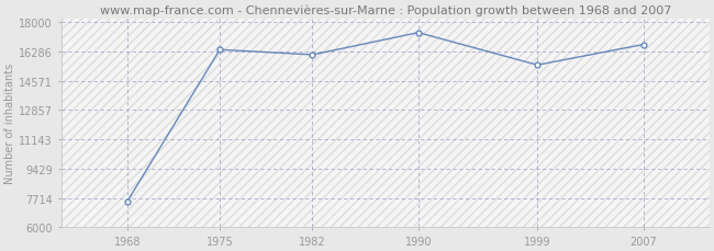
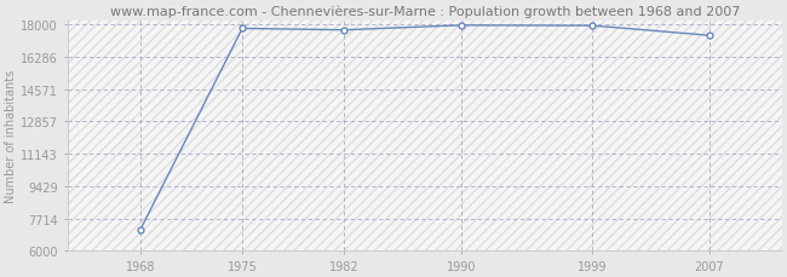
1968: 7500 -> 7100
1975: 16400 -> 17800
1982: 16100 -> 17700
1990: 17400 -> 18000
1999: 15500 -> 18000
2007: 16700 -> 17400
